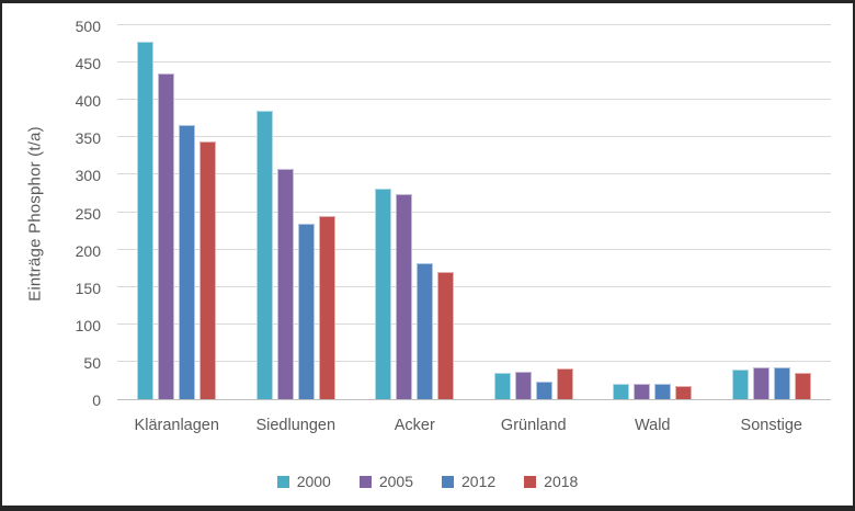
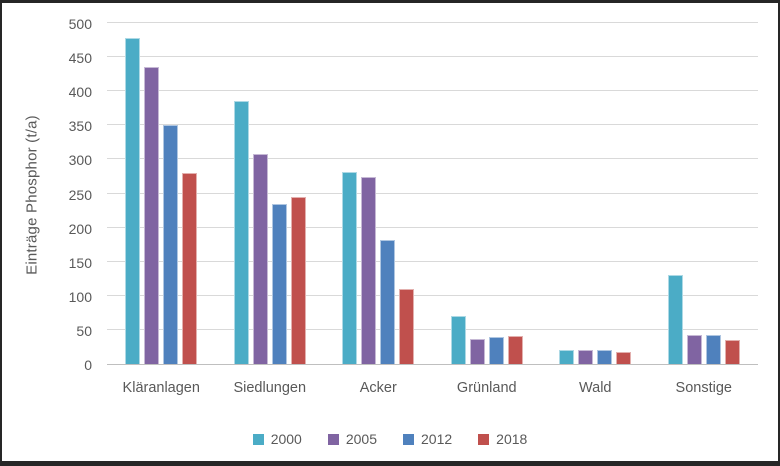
2012/Kläranlagen: 370 -> 350
2018/Kläranlagen: 340 -> 280
2018/Acker: 170 -> 110
2000/Grünland: 40 -> 70
2012/Grünland: 20 -> 40
2000/Sonstige: 40 -> 130
